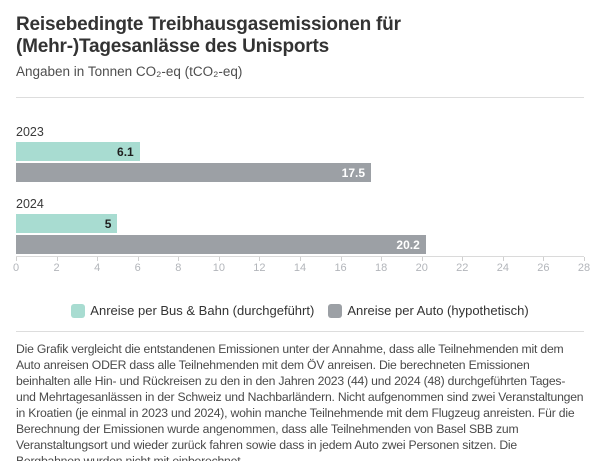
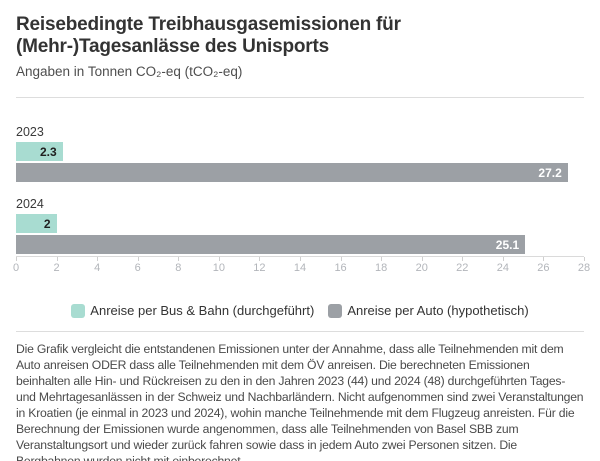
Anreise per Bus & Bahn (durchgeführt)/2023: 6.1 -> 2.3
Anreise per Auto (hypothetisch)/2023: 17.5 -> 27.2
Anreise per Bus & Bahn (durchgeführt)/2024: 5 -> 2
Anreise per Auto (hypothetisch)/2024: 20.2 -> 25.1
